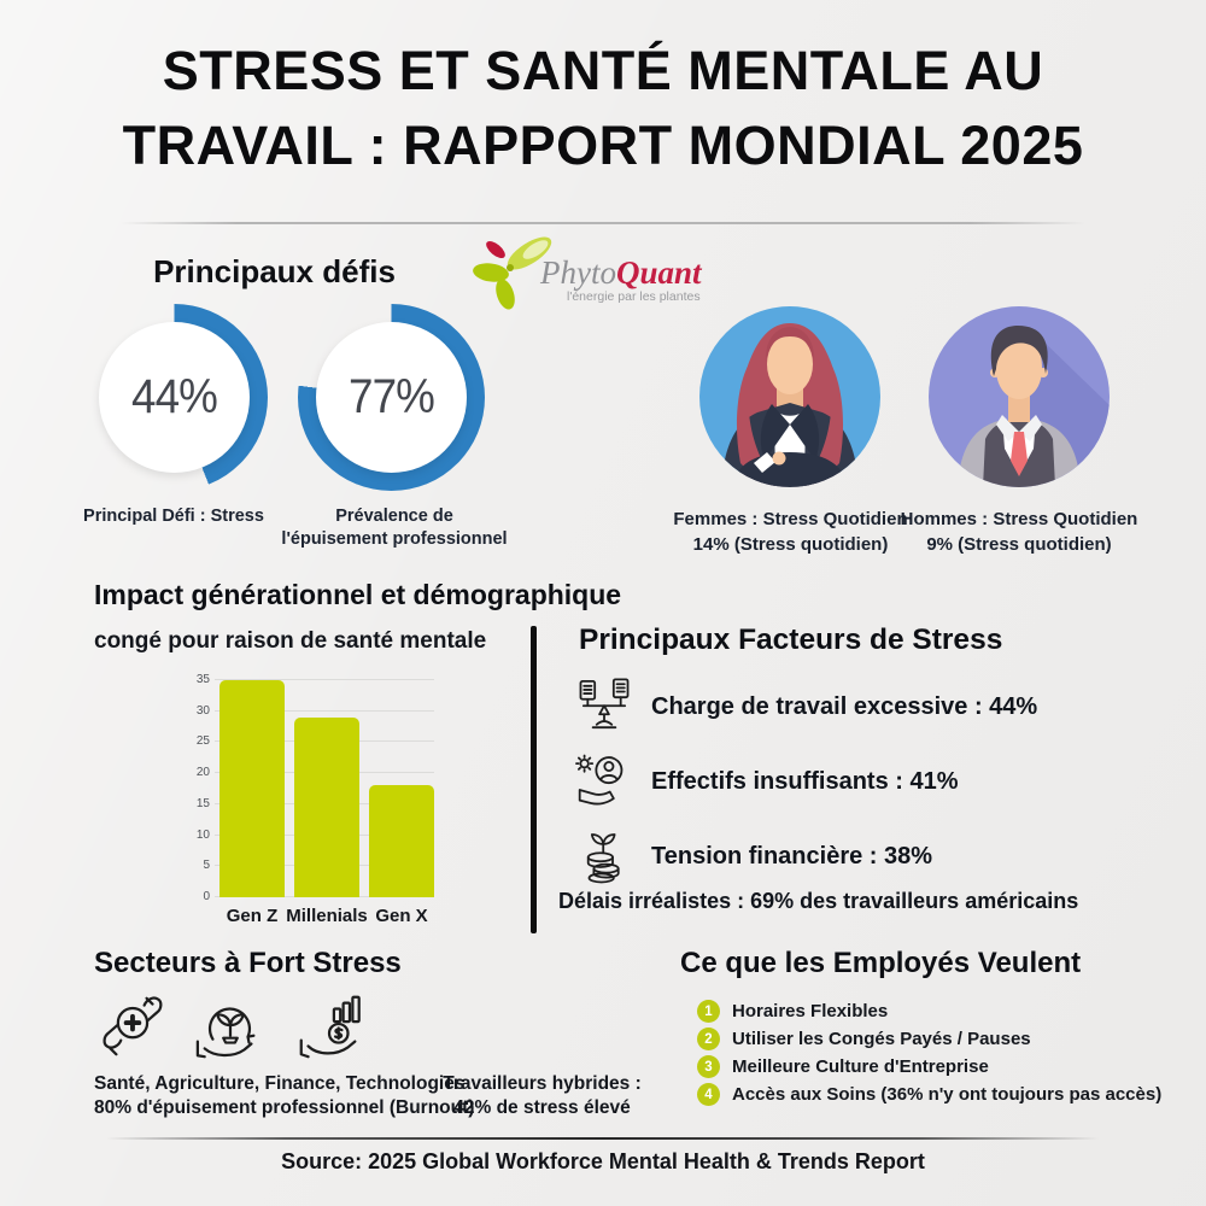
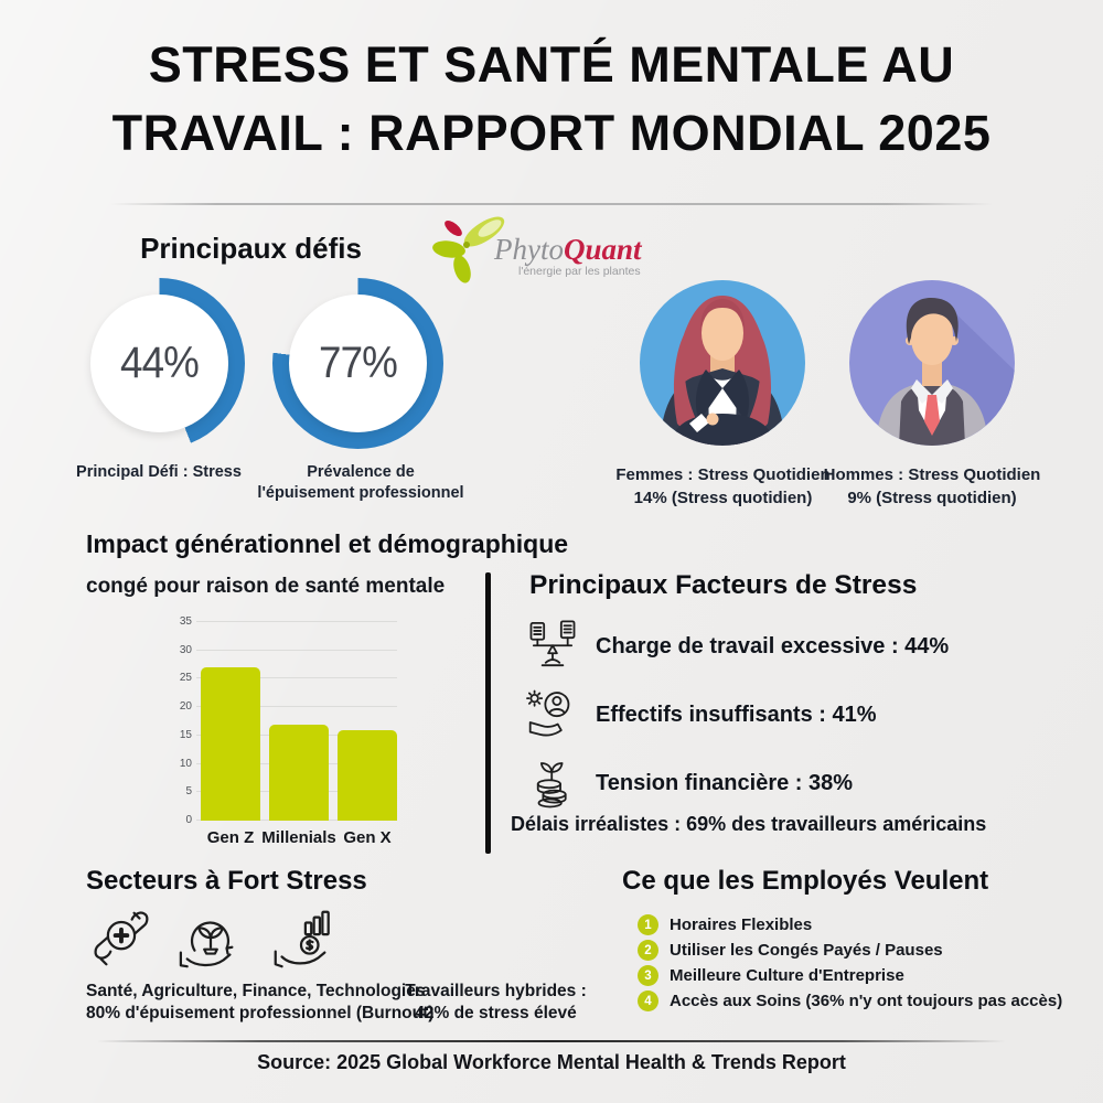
Gen Z: 35 -> 27
Millenials: 29 -> 17
Gen X: 18 -> 16
